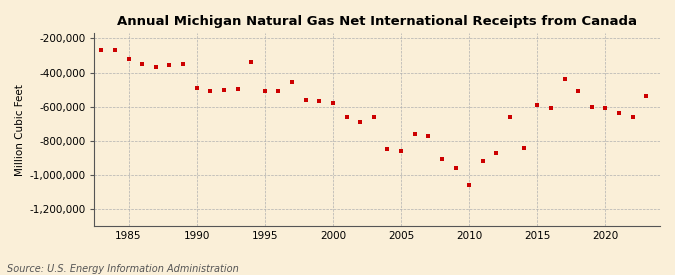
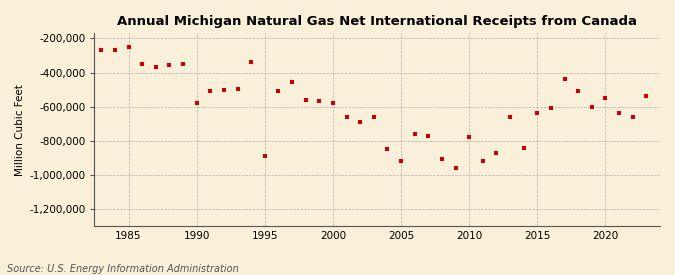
1985: -320,000 -> -250,000
1990: -490,000 -> -580,000
1995: -510,000 -> -890,000
2005: -860,000 -> -920,000
2010: -1,060,000 -> -780,000
2015: -590,000 -> -640,000
2020: -610,000 -> -550,000
